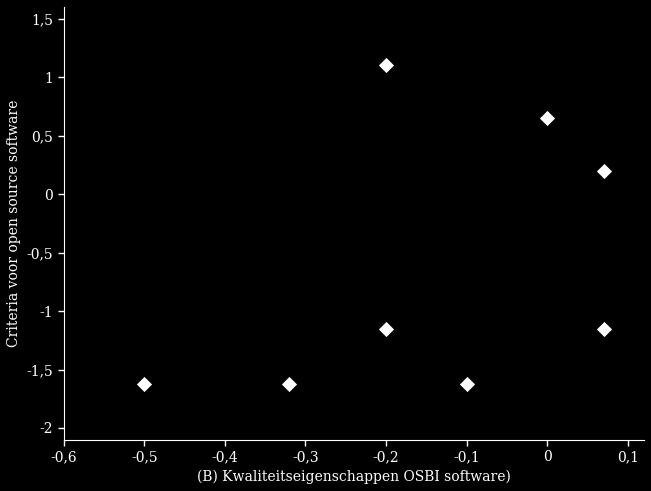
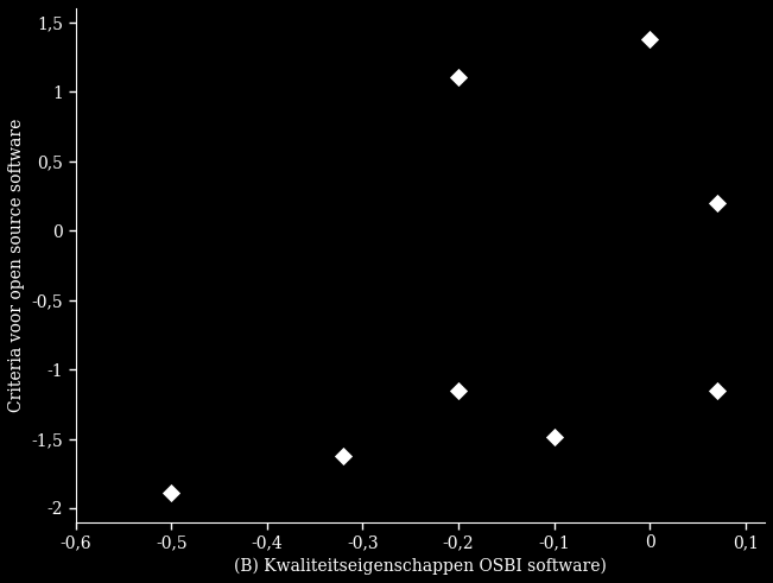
-0,5: -1,62 -> -1,89
-0,1: -1,62 -> -1,49
0: 0,65 -> 1,38
